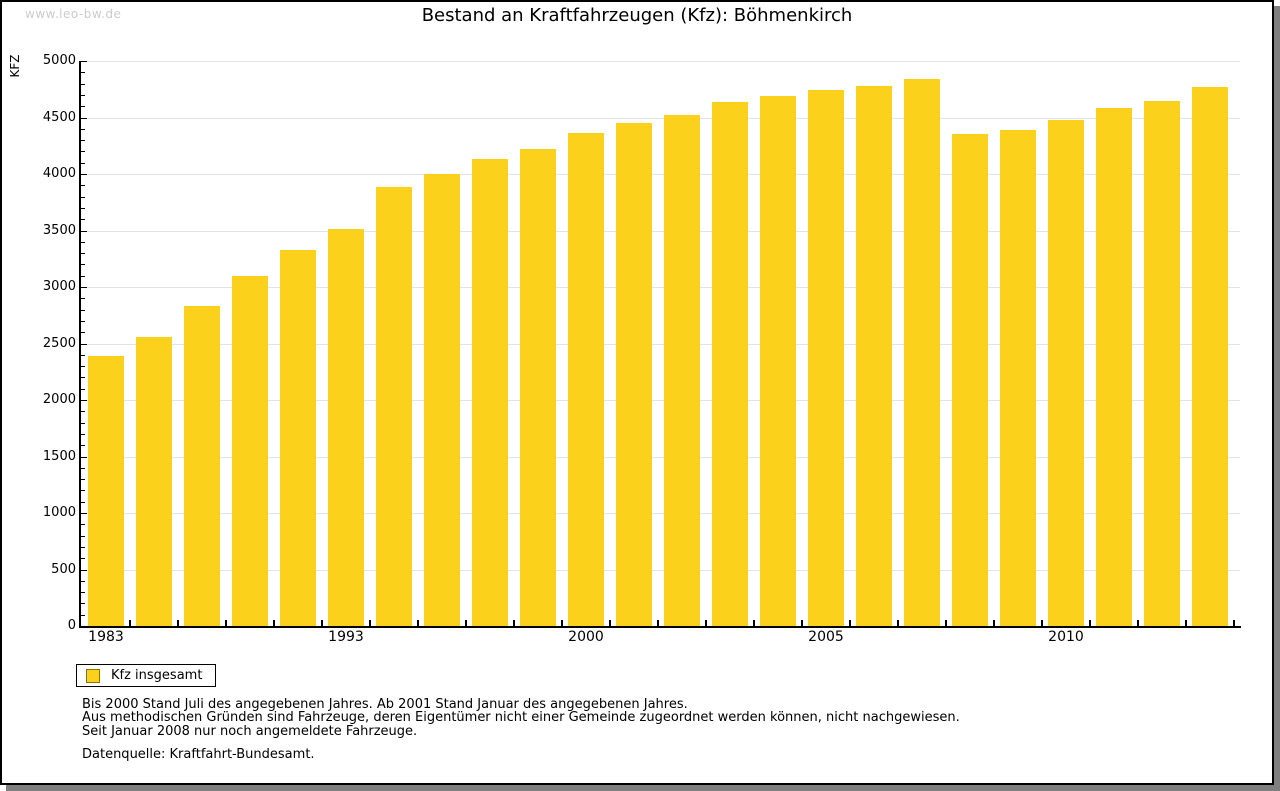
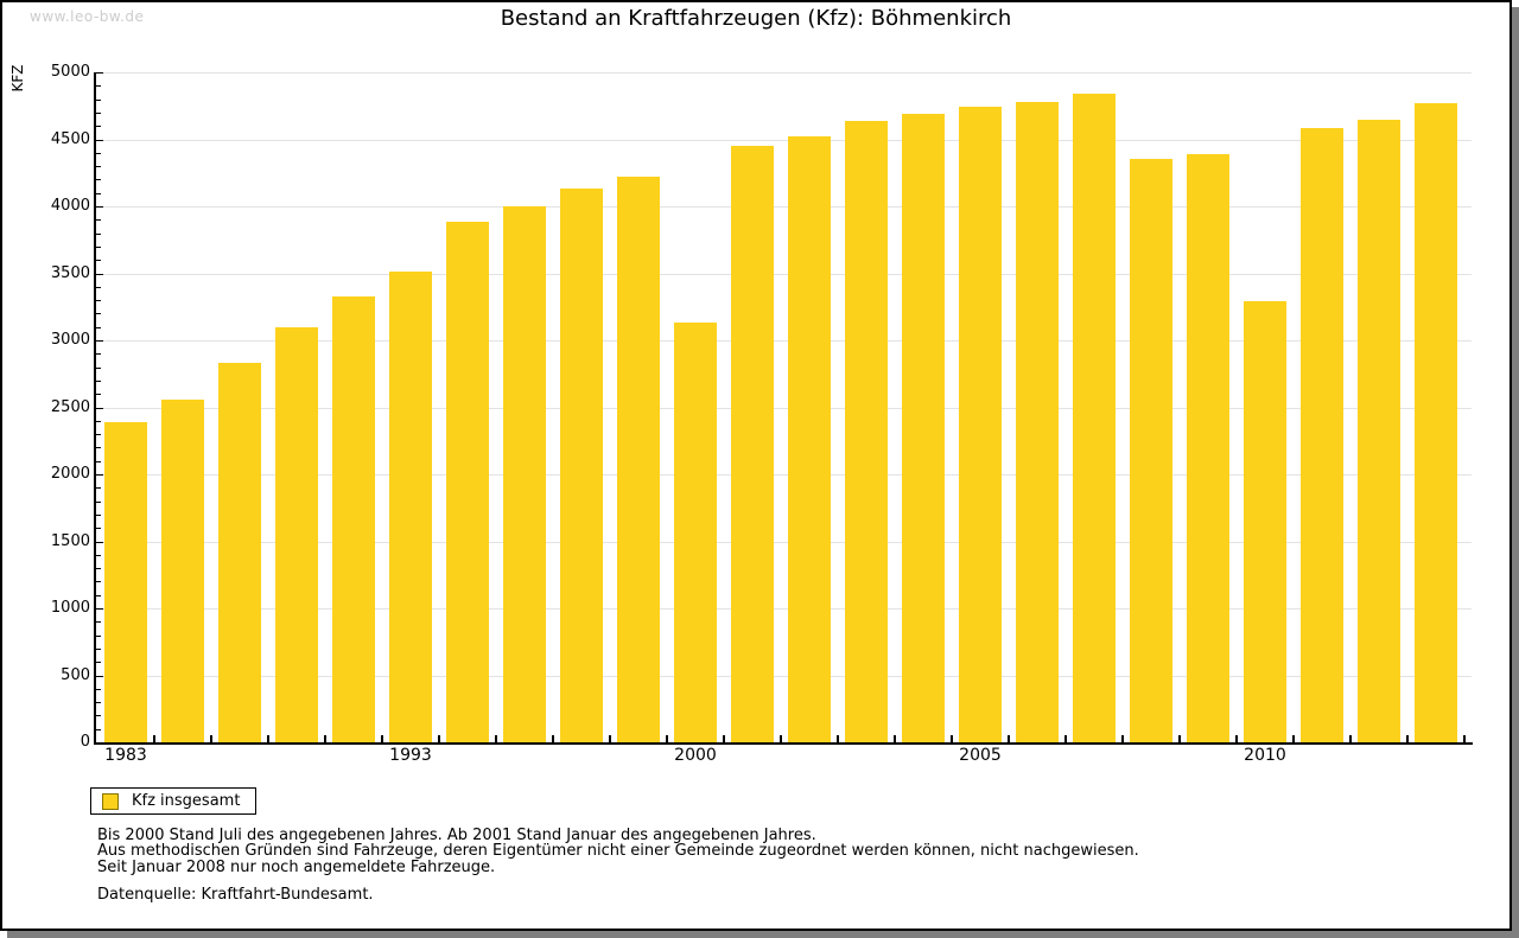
2000: 4360 -> 3130
2010: 4480 -> 3290
